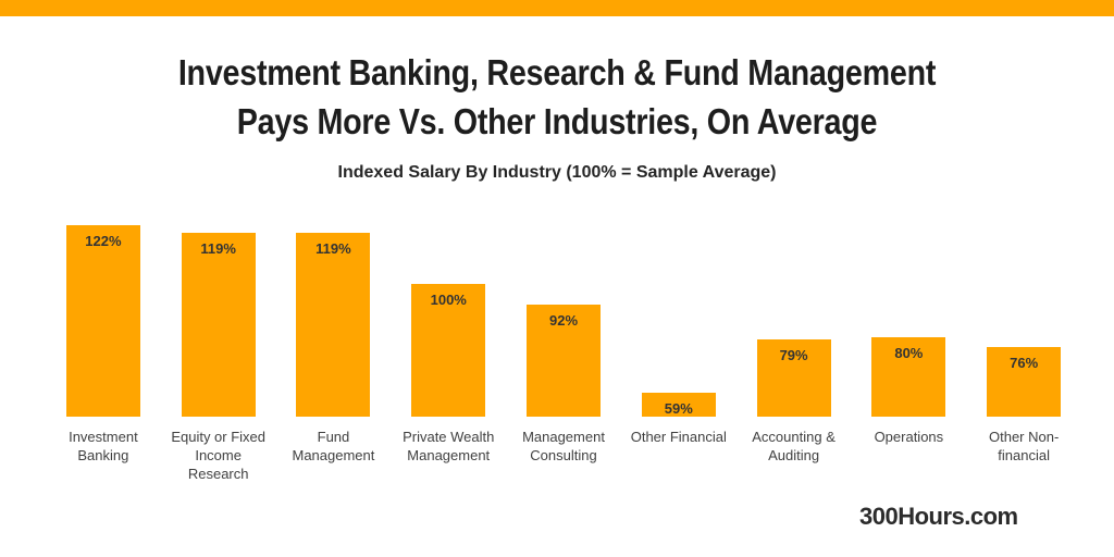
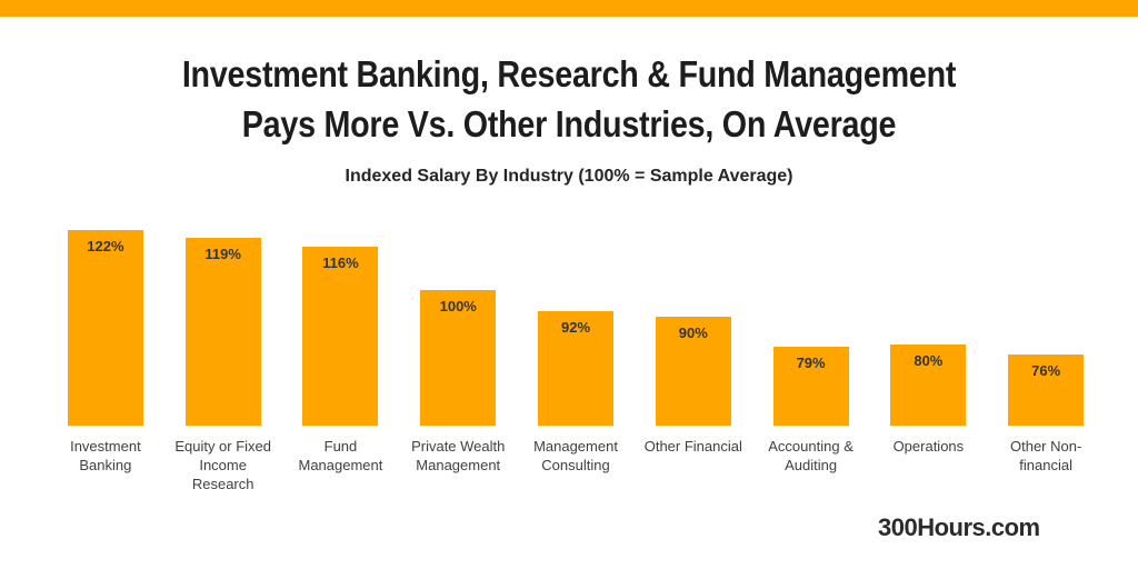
Fund Management: 119% -> 116%
Other Financial: 59% -> 90%
